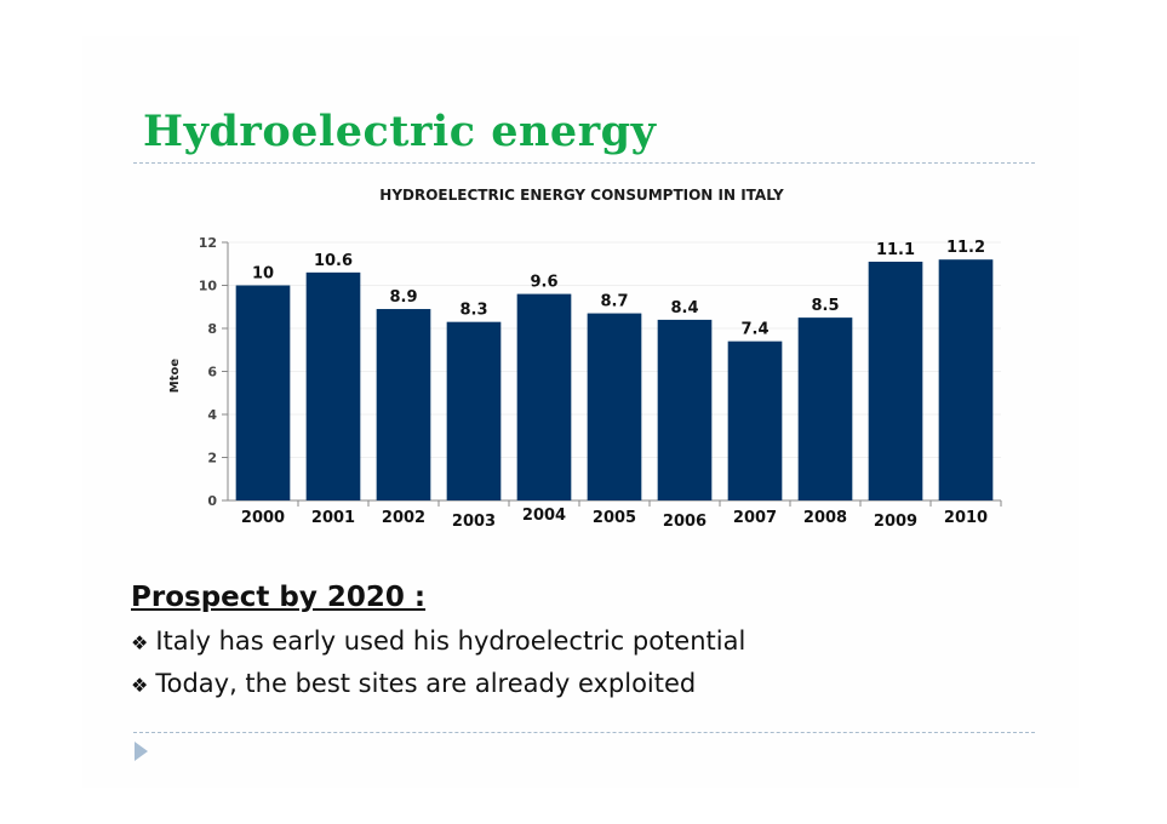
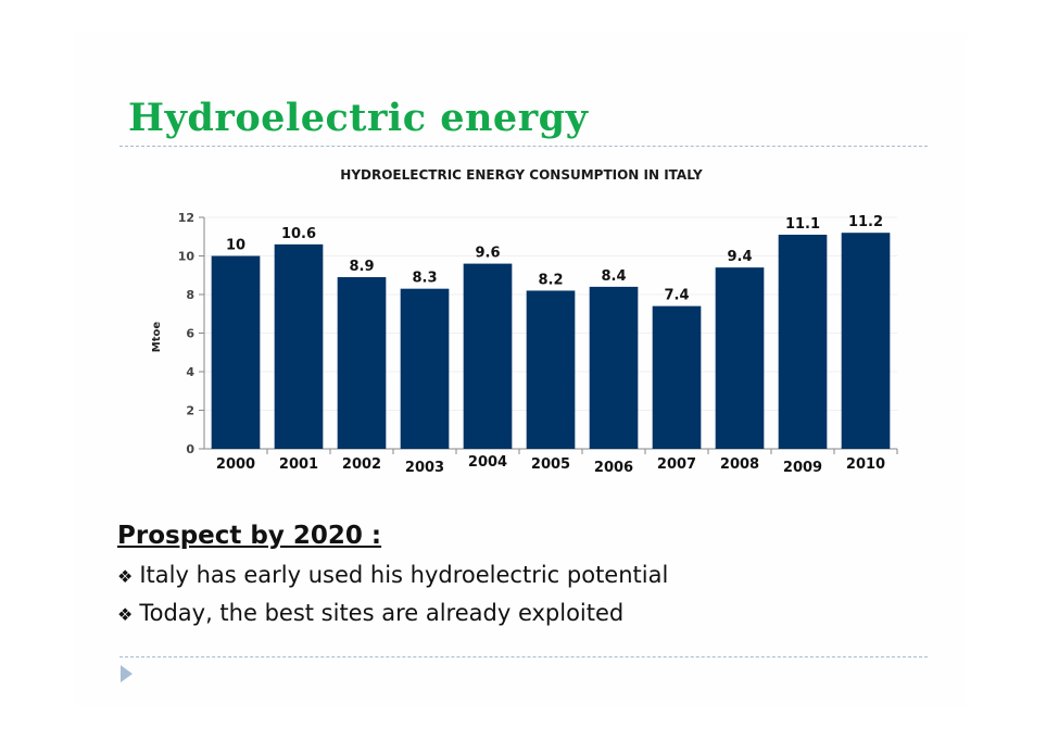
2005: 8.7 -> 8.2
2008: 8.5 -> 9.4
